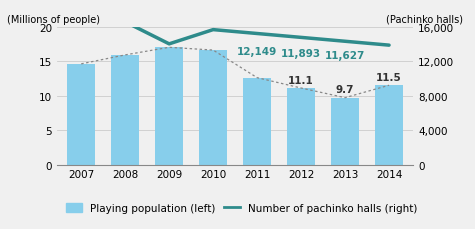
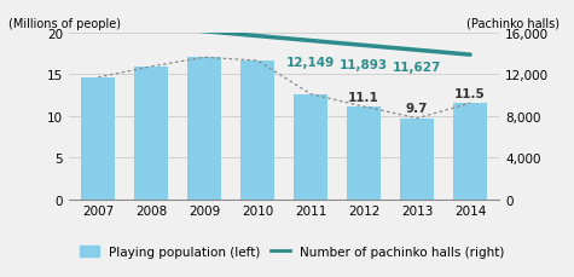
Number of pachinko halls (right)/2009: 14,000 -> 16,100
